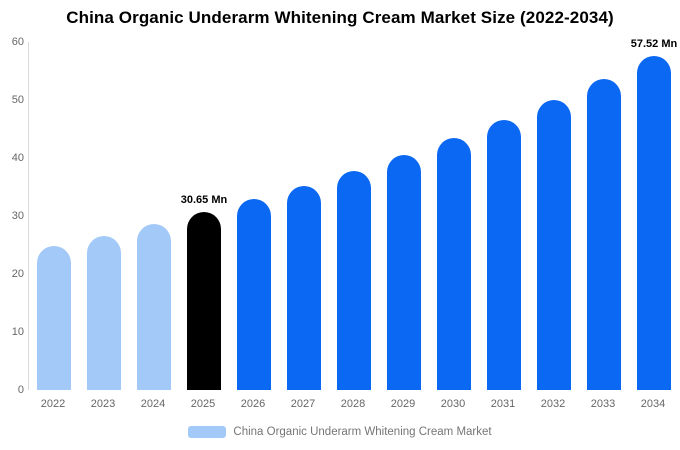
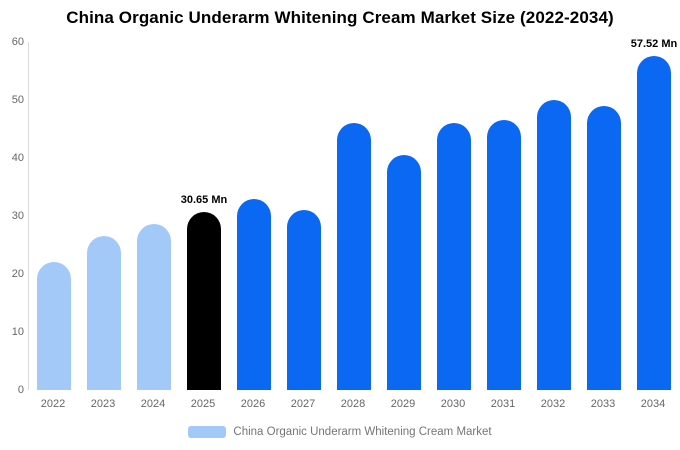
2022: 25 -> 22
2027: 35 -> 31
2028: 38 -> 46
2030: 43 -> 46
2033: 54 -> 49
